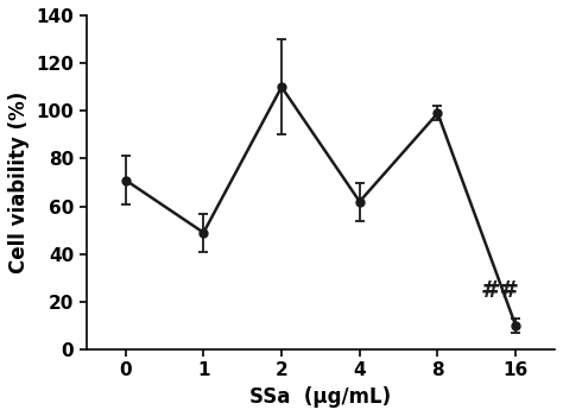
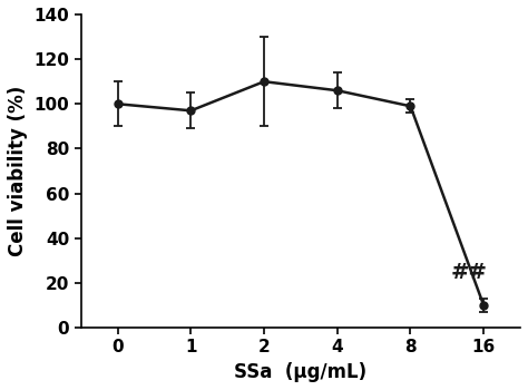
0: 71 -> 100
1: 49 -> 97
4: 62 -> 106
